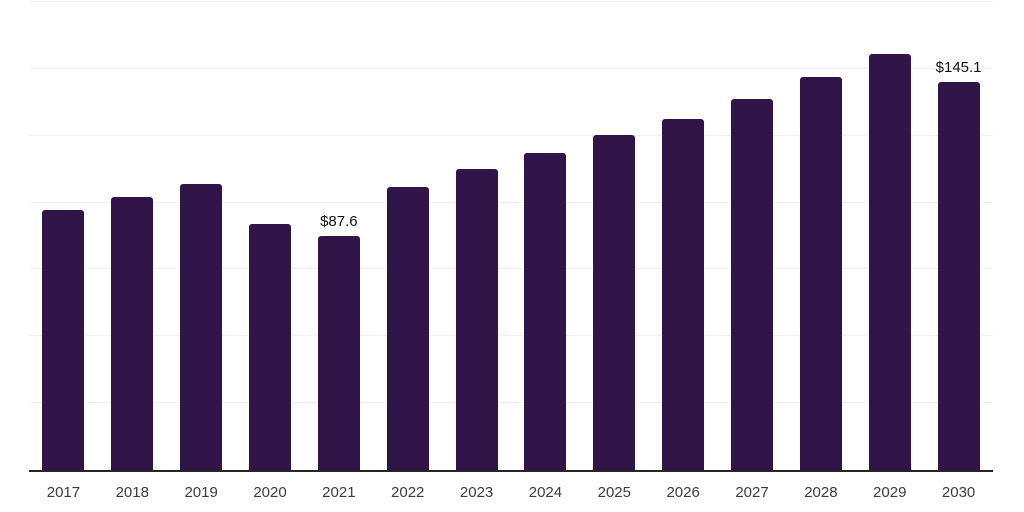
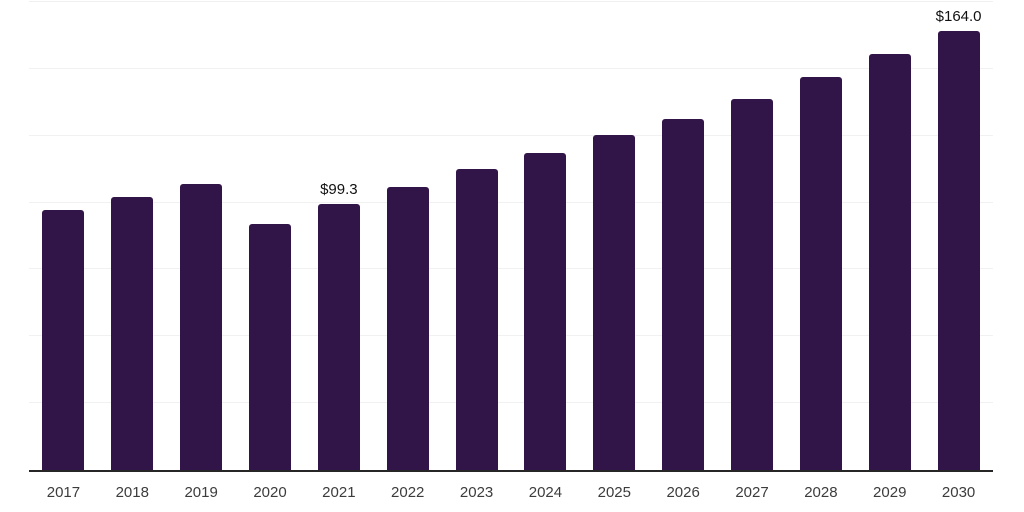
2021: $87.6 -> $99.3
2030: $145.1 -> $164.0
